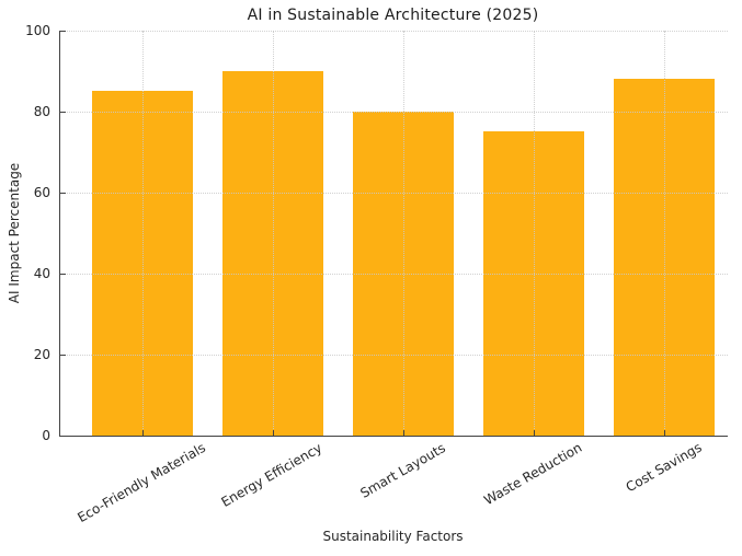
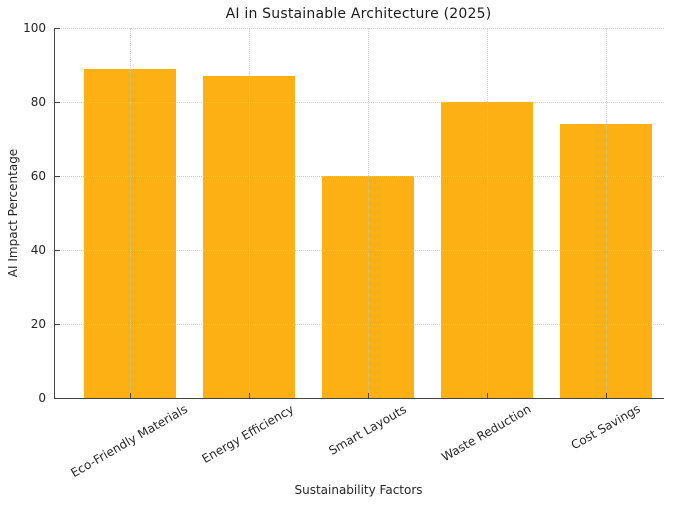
Eco-Friendly Materials: 85 -> 89
Energy Efficiency: 90 -> 87
Smart Layouts: 80 -> 60
Waste Reduction: 75 -> 80
Cost Savings: 88 -> 74
